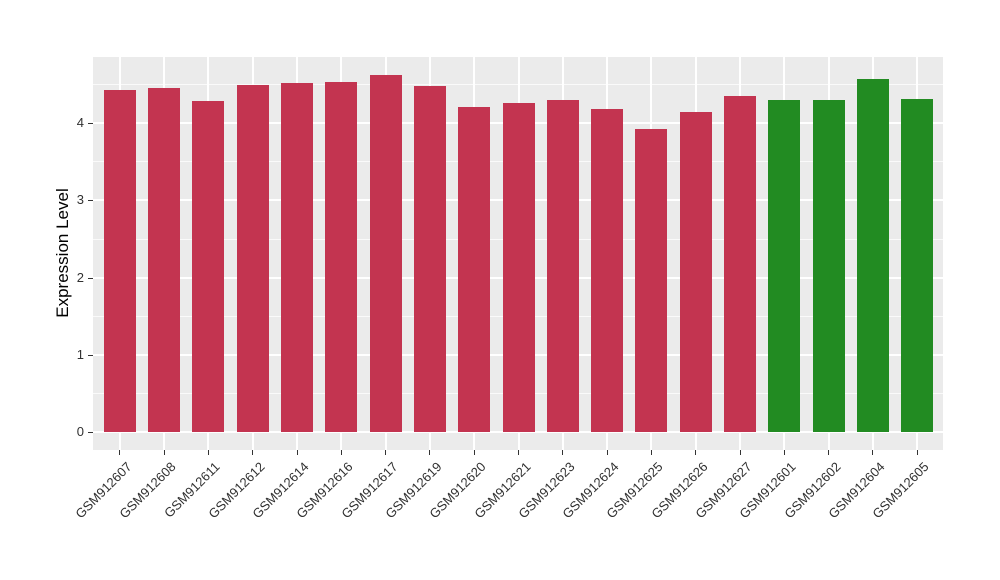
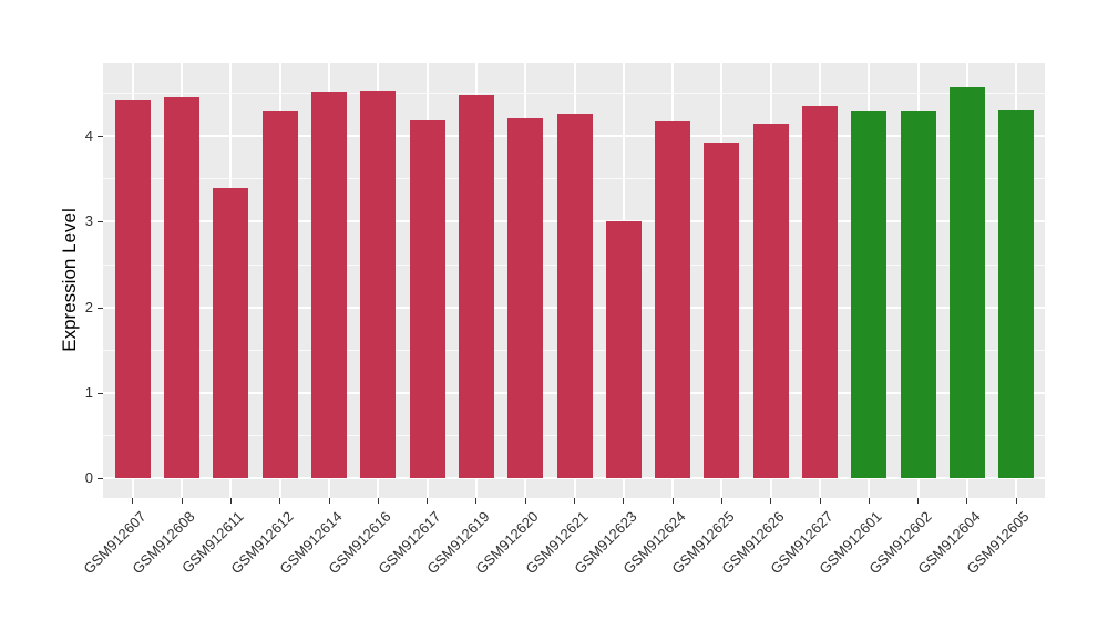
GSM912611: 4.3 -> 3.4
GSM912612: 4.5 -> 4.3
GSM912617: 4.6 -> 4.2
GSM912623: 4.3 -> 3.0
